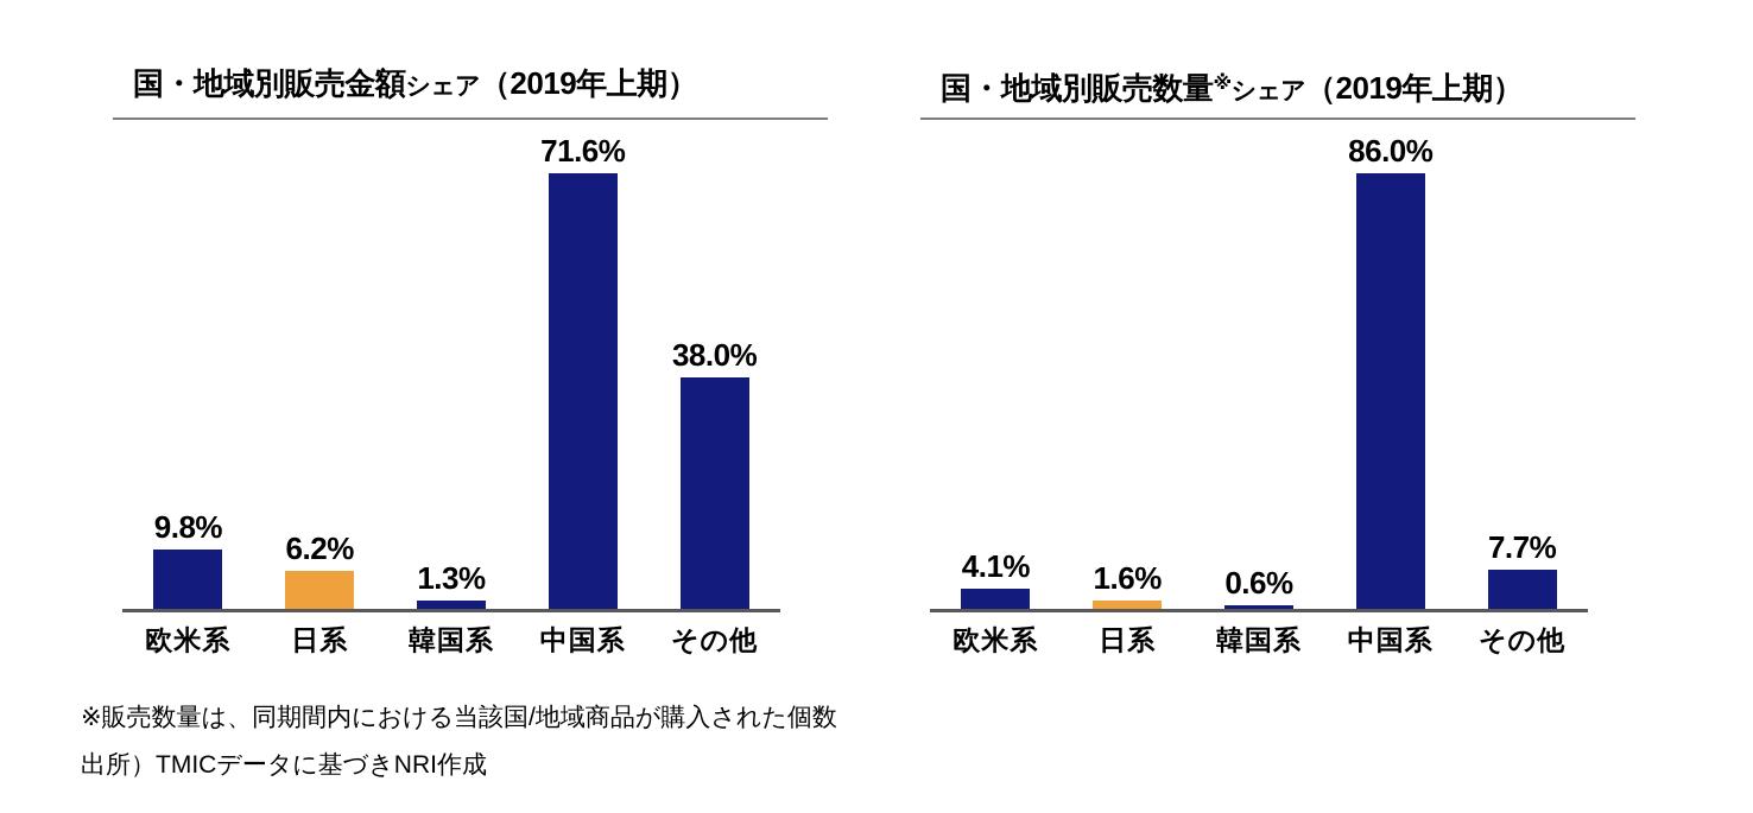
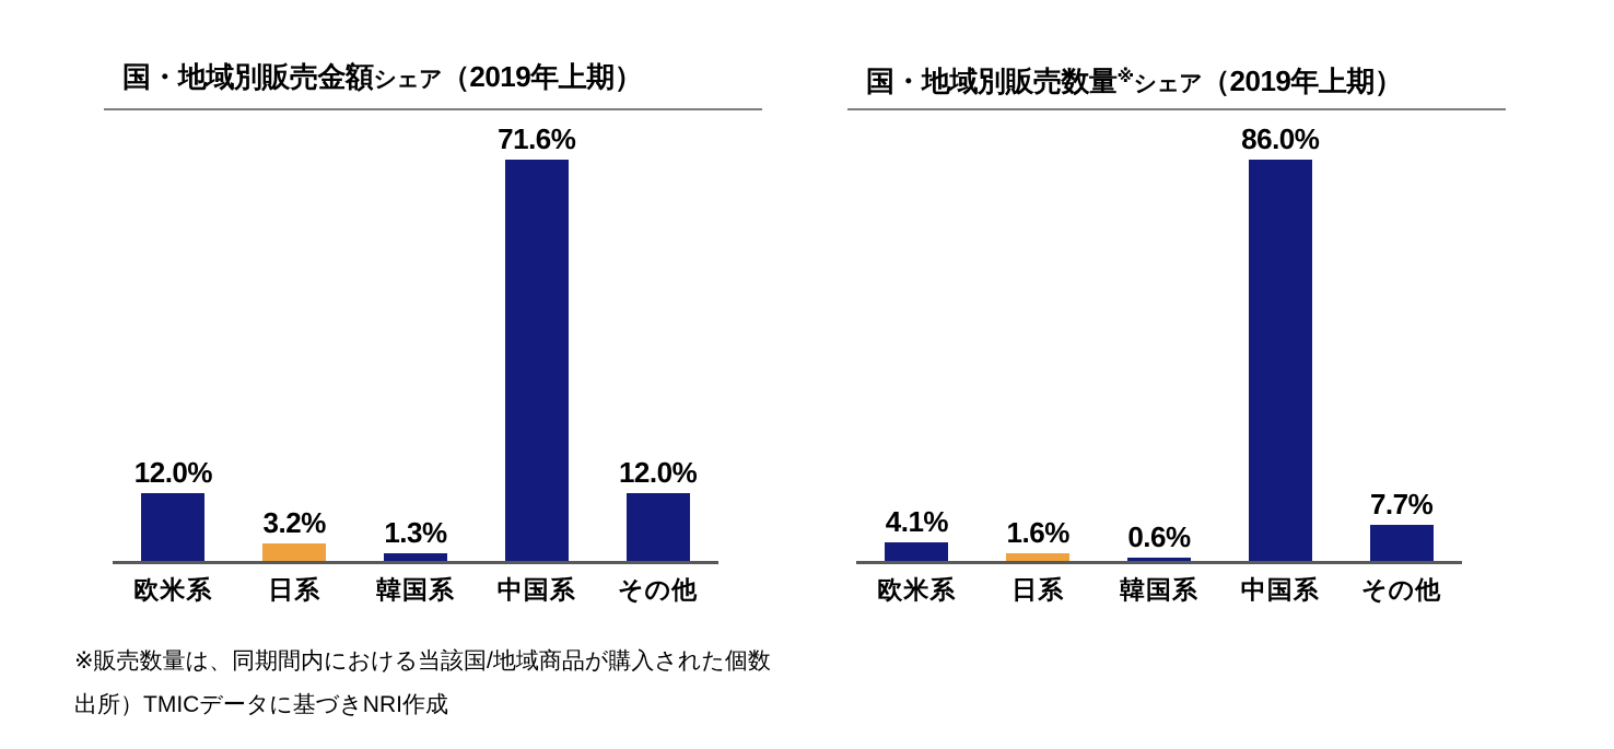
国・地域別販売金額シェア（2019年上期）/欧米系: 9.8% -> 12.0%
国・地域別販売金額シェア（2019年上期）/日系: 6.2% -> 3.2%
国・地域別販売金額シェア（2019年上期）/その他: 38.0% -> 12.0%
